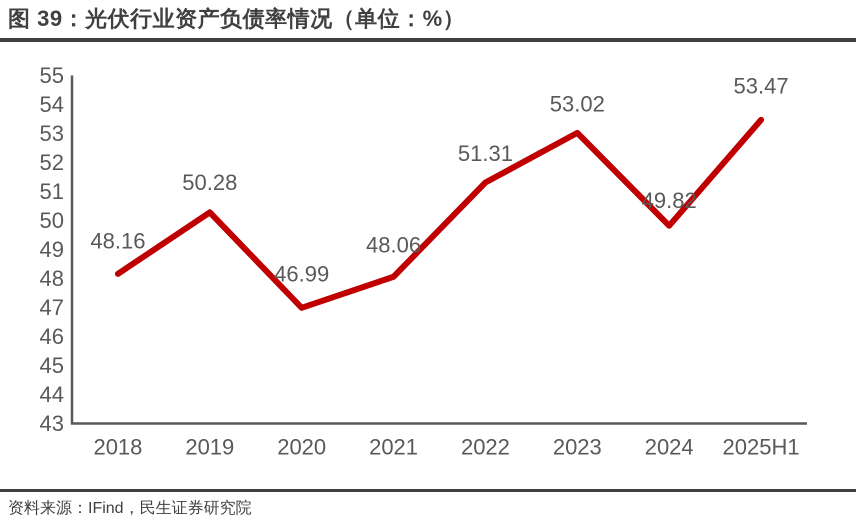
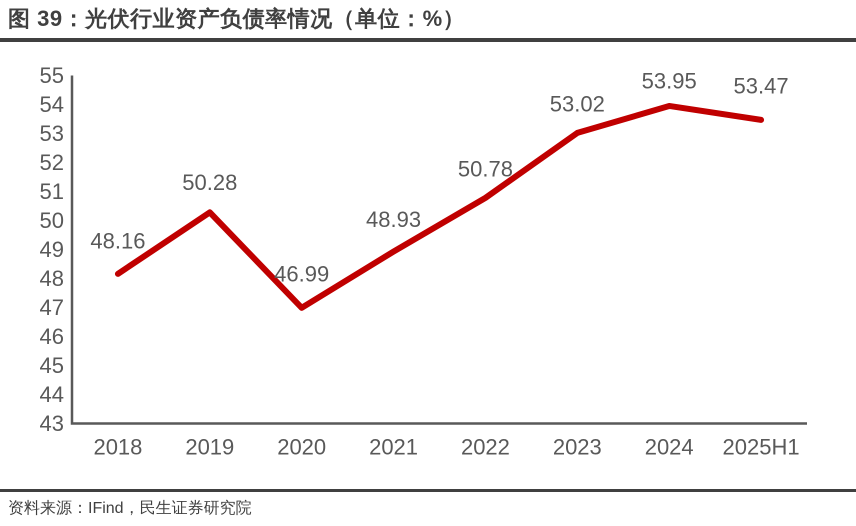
2021: 48.06 -> 48.93
2022: 51.31 -> 50.78
2024: 49.82 -> 53.95
